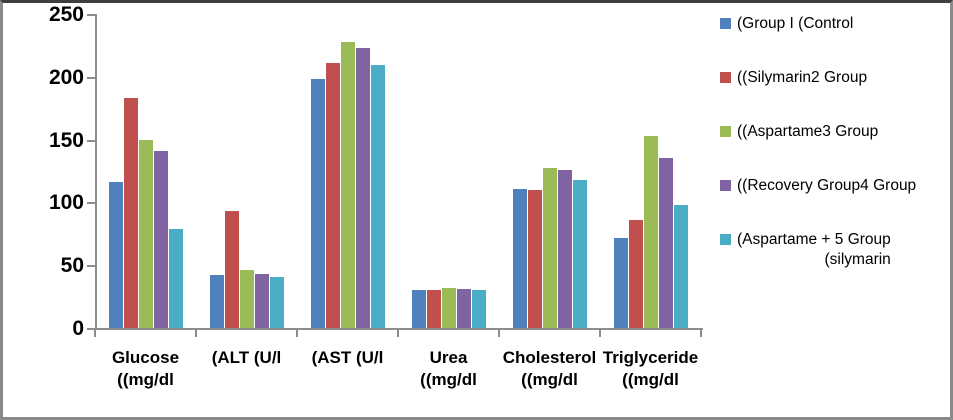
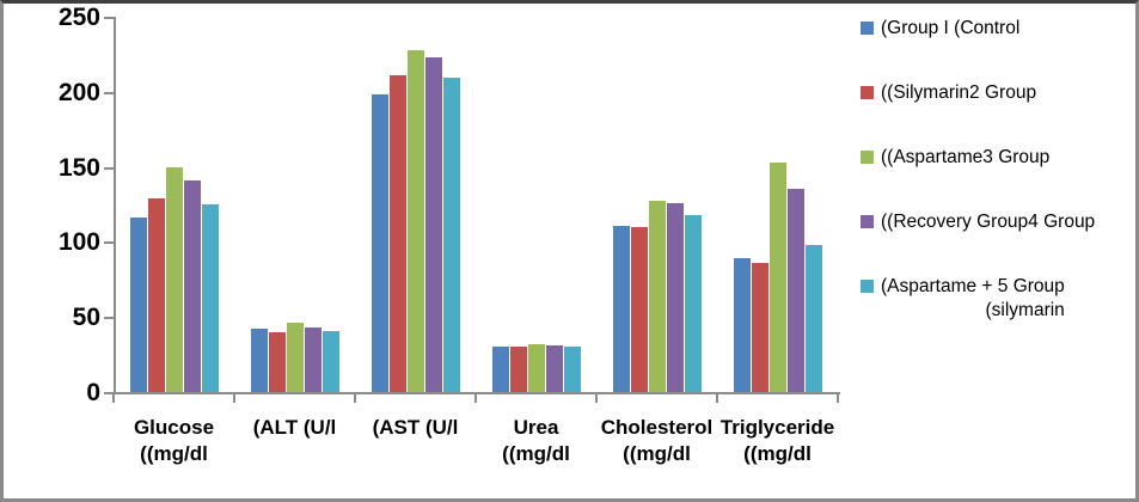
((Silymarin2 Group/Glucose ((mg/dl: 183 -> 129
(Aspartame + 5 Group (silymarin/Glucose ((mg/dl: 79 -> 125
((Silymarin2 Group/(ALT (U/l: 93 -> 40
(Group I (Control/Triglyceride ((mg/dl: 72 -> 89
